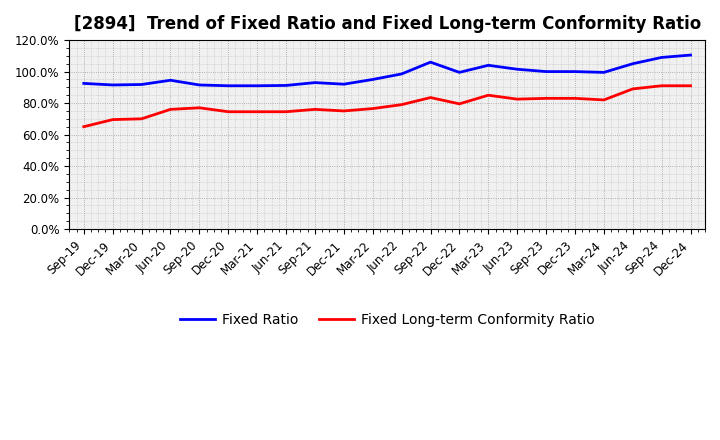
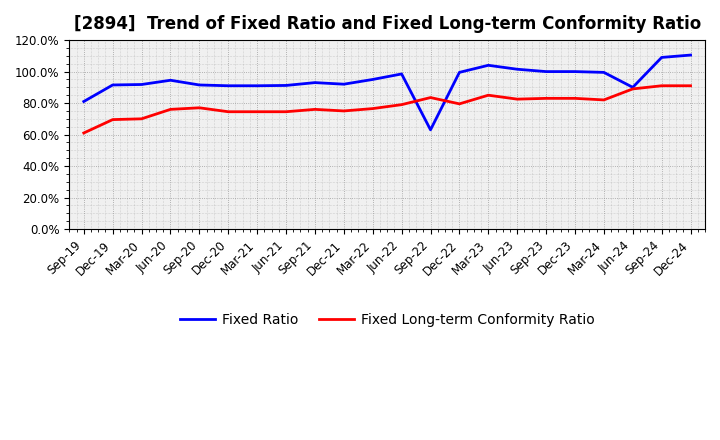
Fixed Ratio/Sep-19: 92% -> 81%
Fixed Long-term Conformity Ratio/Sep-19: 65% -> 61%
Fixed Ratio/Sep-22: 106% -> 63%
Fixed Ratio/Jun-24: 105% -> 90%
